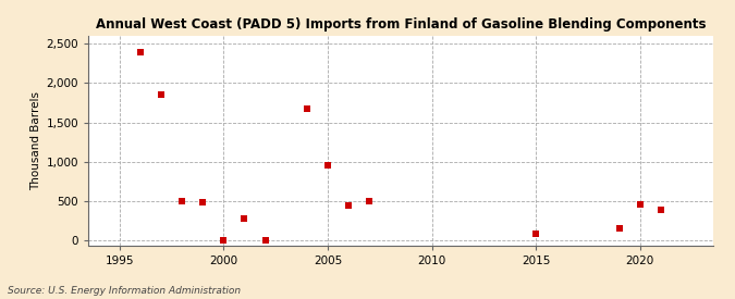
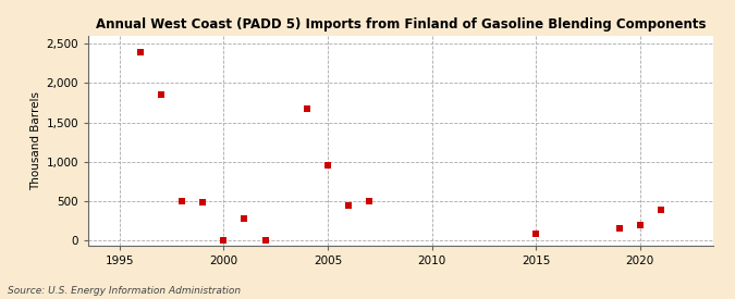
2020: 460 -> 200
